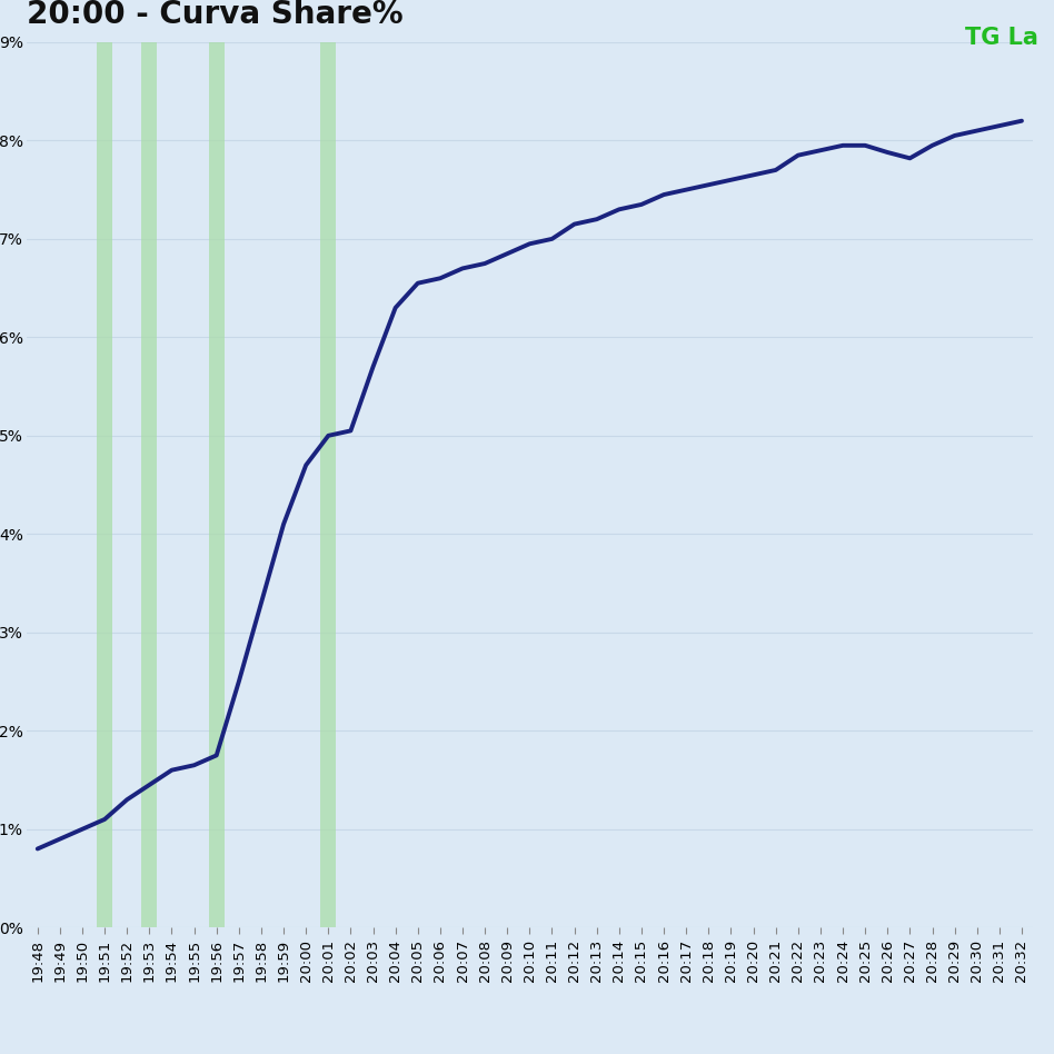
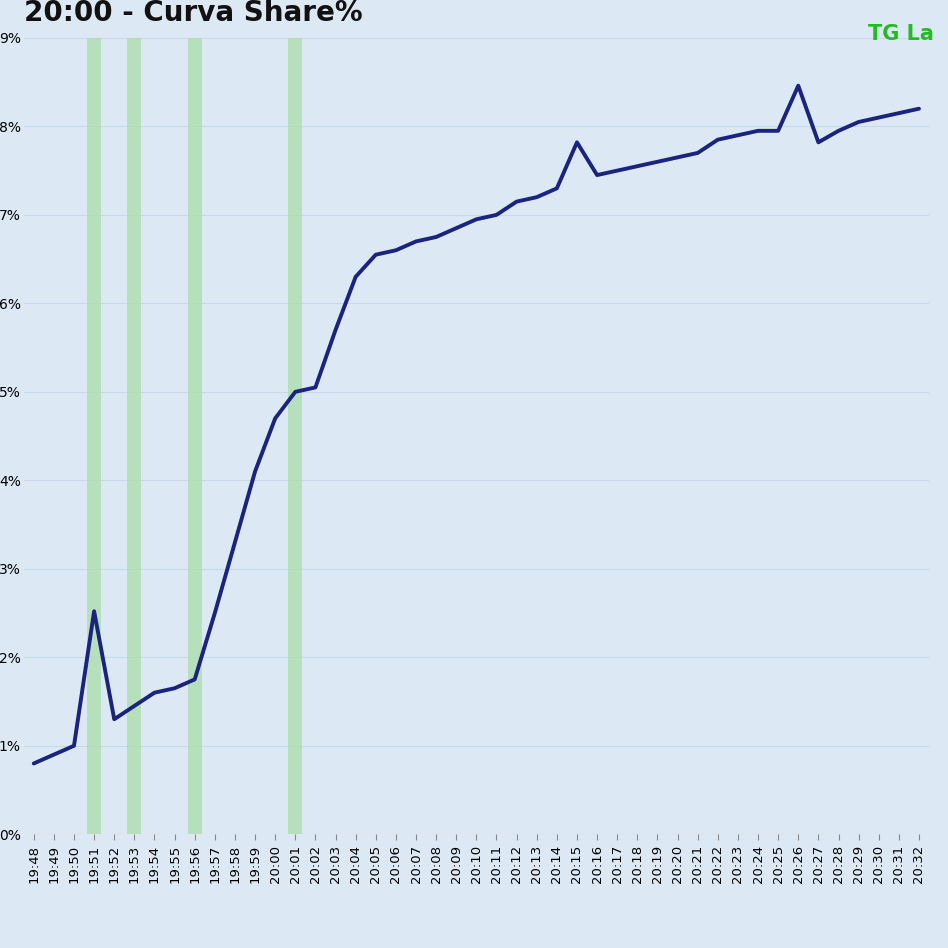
19:51: 1.10% -> 2.52%
20:15: 7.35% -> 7.82%
20:26: 7.88% -> 8.46%
